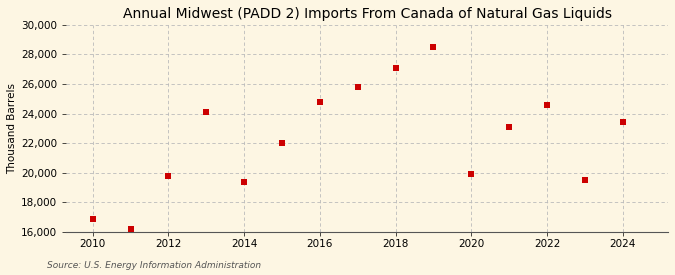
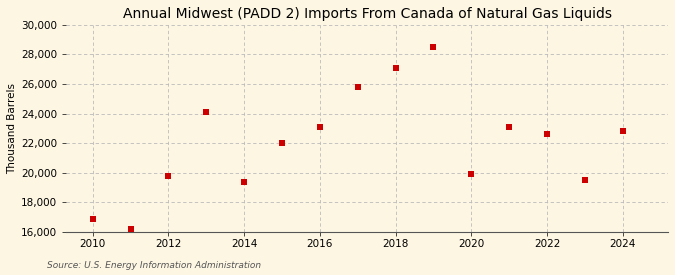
2016: 24,800 -> 23,100
2022: 24,600 -> 22,600
2024: 23,400 -> 22,800
